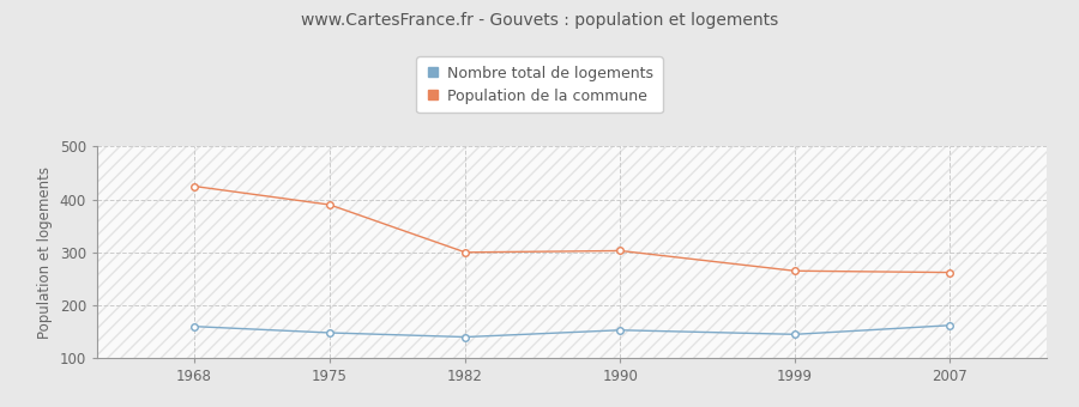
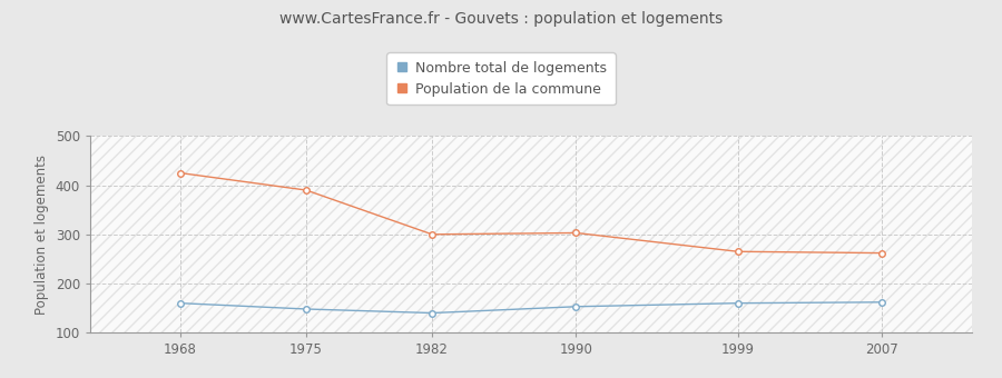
Nombre total de logements/1999: 145 -> 160
